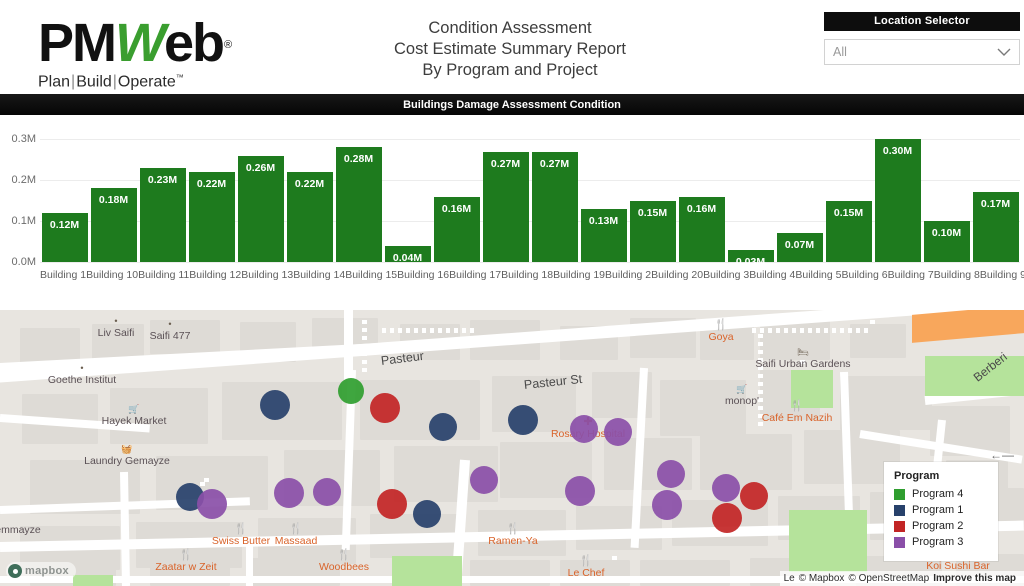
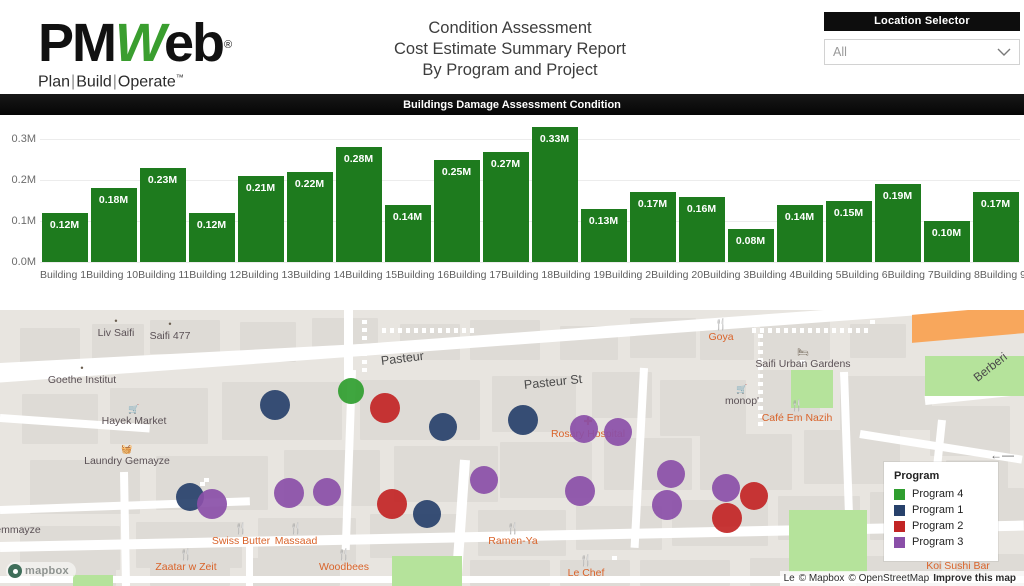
Building 12: 0.22M -> 0.12M
Building 13: 0.26M -> 0.21M
Building 16: 0.04M -> 0.14M
Building 17: 0.16M -> 0.25M
Building 19: 0.27M -> 0.33M
Building 20: 0.15M -> 0.17M
Building 4: 0.03M -> 0.08M
Building 5: 0.07M -> 0.14M
Building 7: 0.30M -> 0.19M
